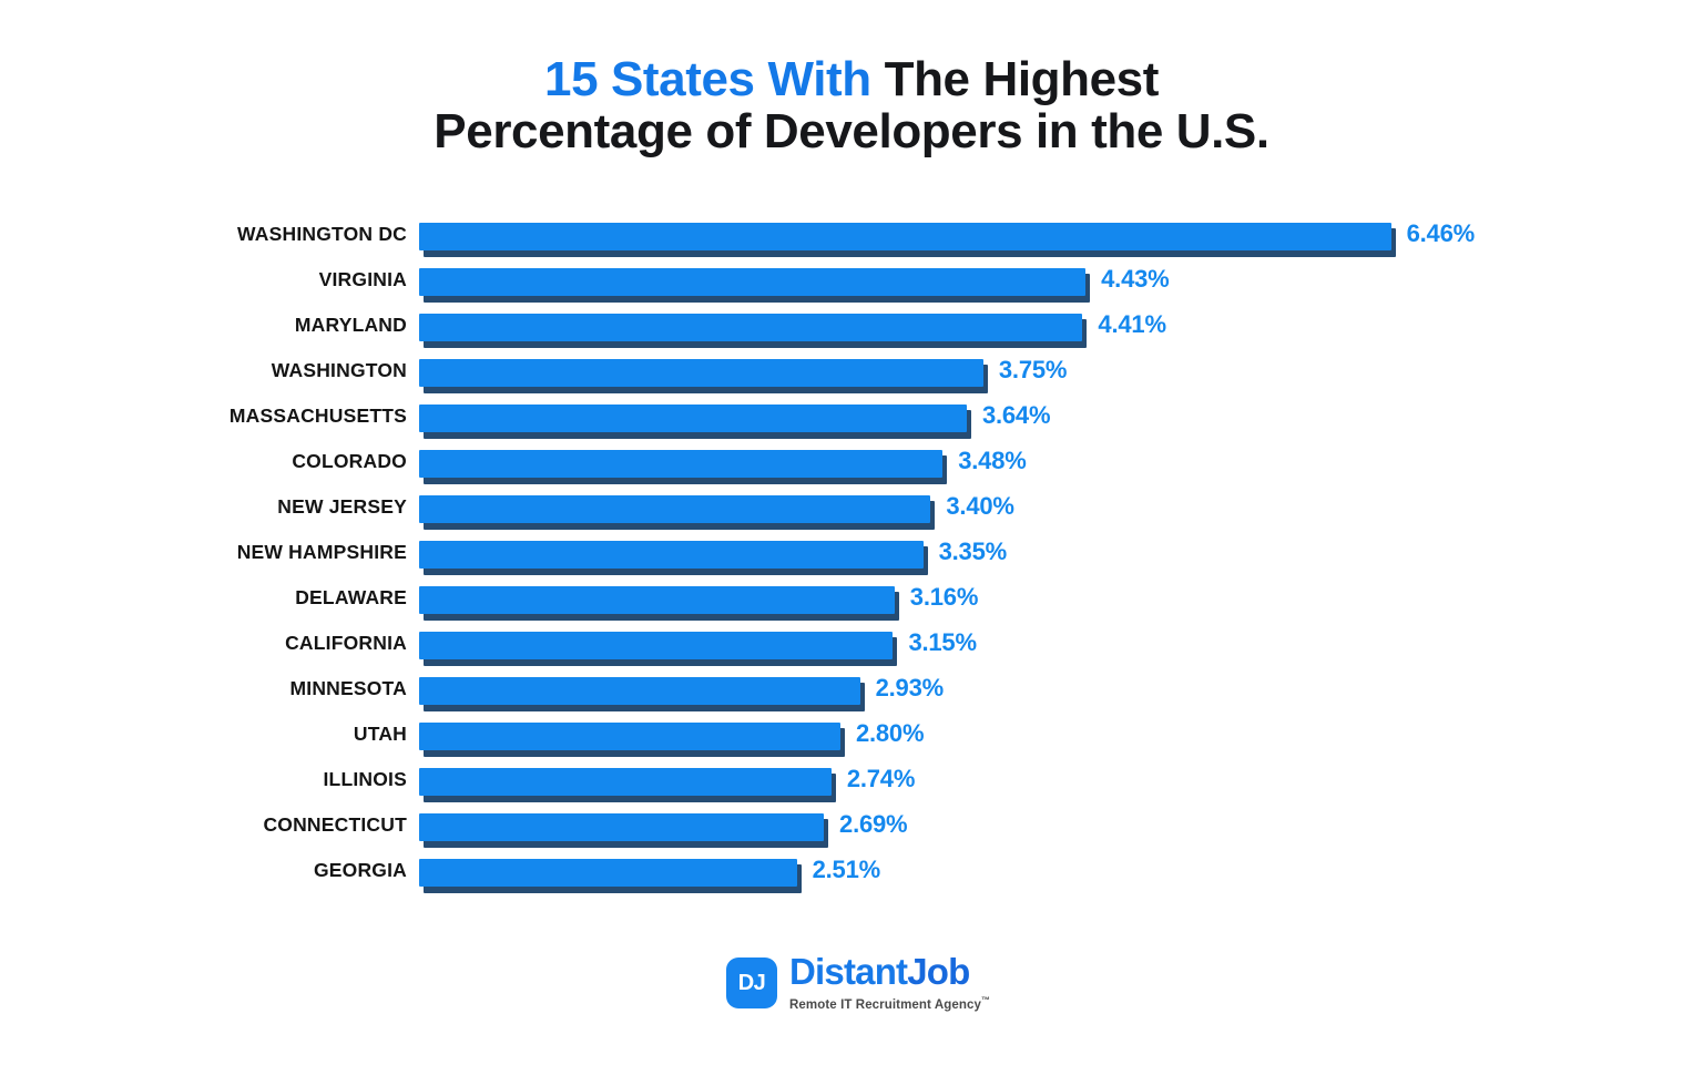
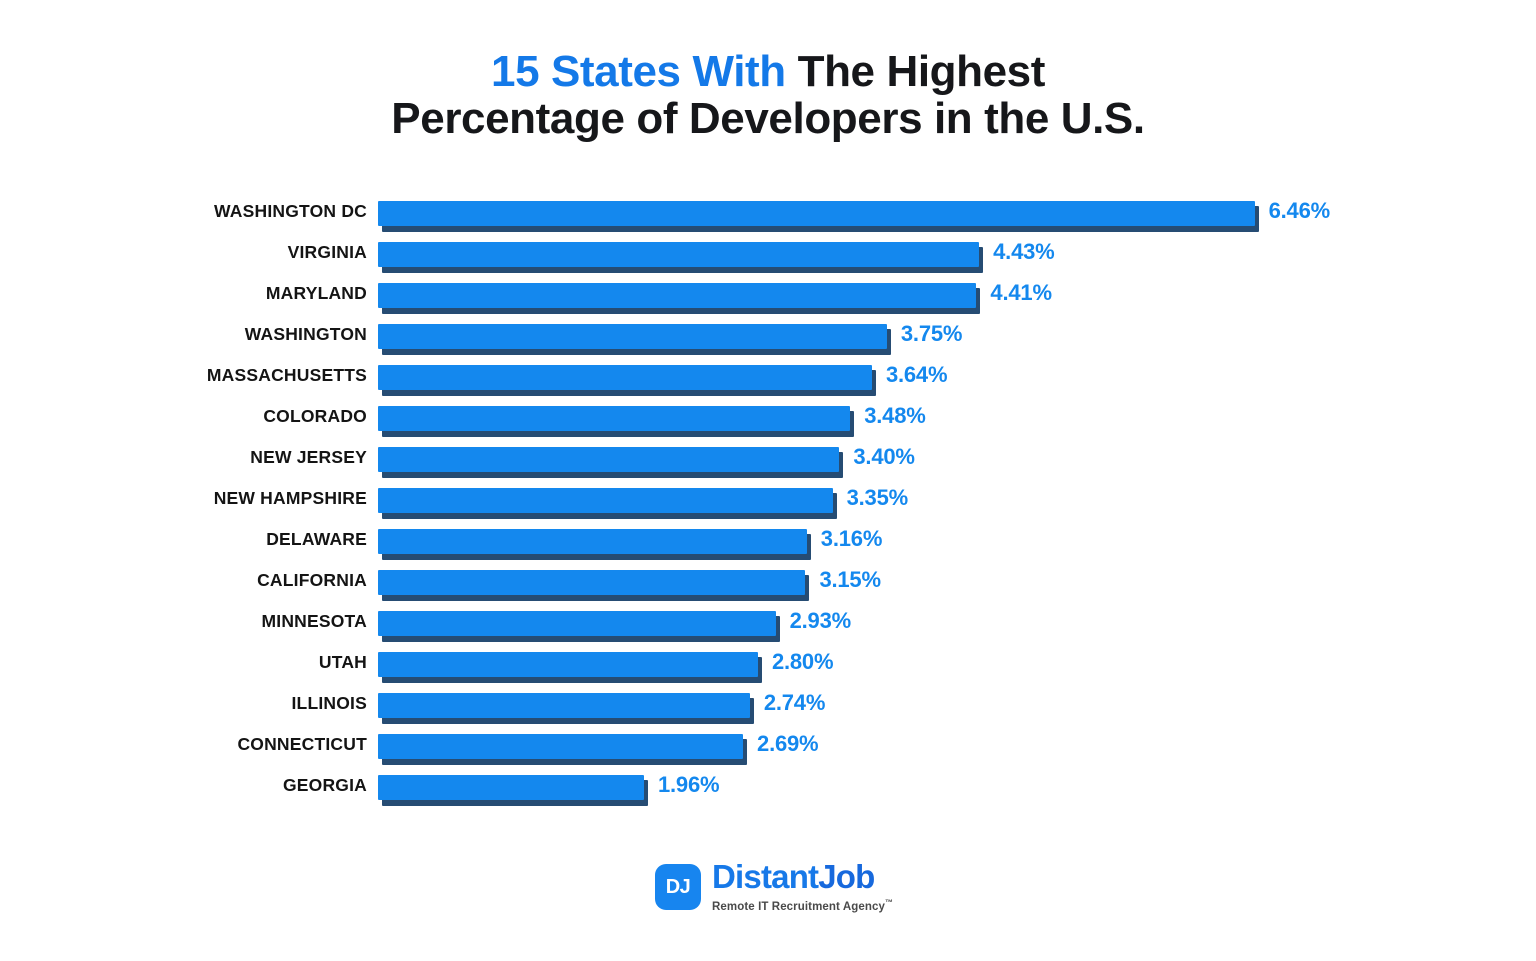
GEORGIA: 2.51% -> 1.96%
